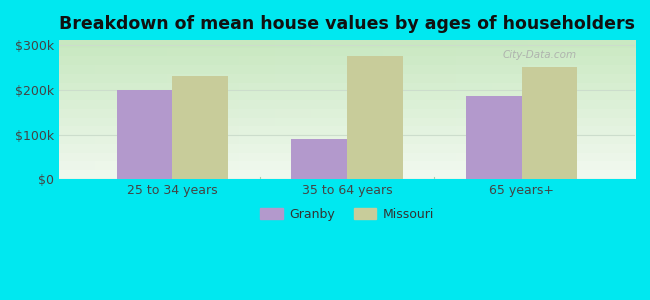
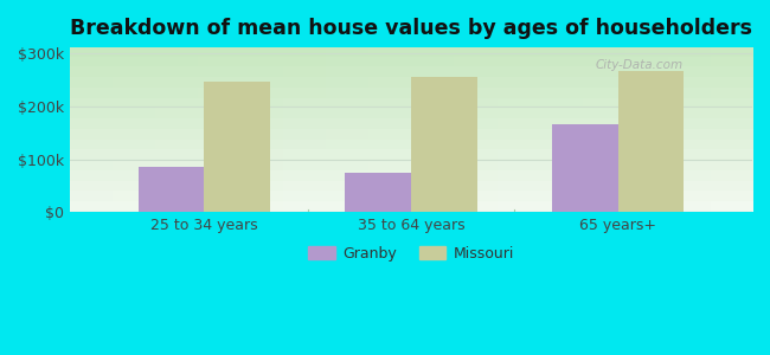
Granby/25 to 34 years: $200k -> $85k
Missouri/25 to 34 years: $230k -> $245k
Granby/35 to 64 years: $90k -> $75k
Missouri/35 to 64 years: $275k -> $255k
Granby/65 years+: $185k -> $165k
Missouri/65 years+: $250k -> $265k
